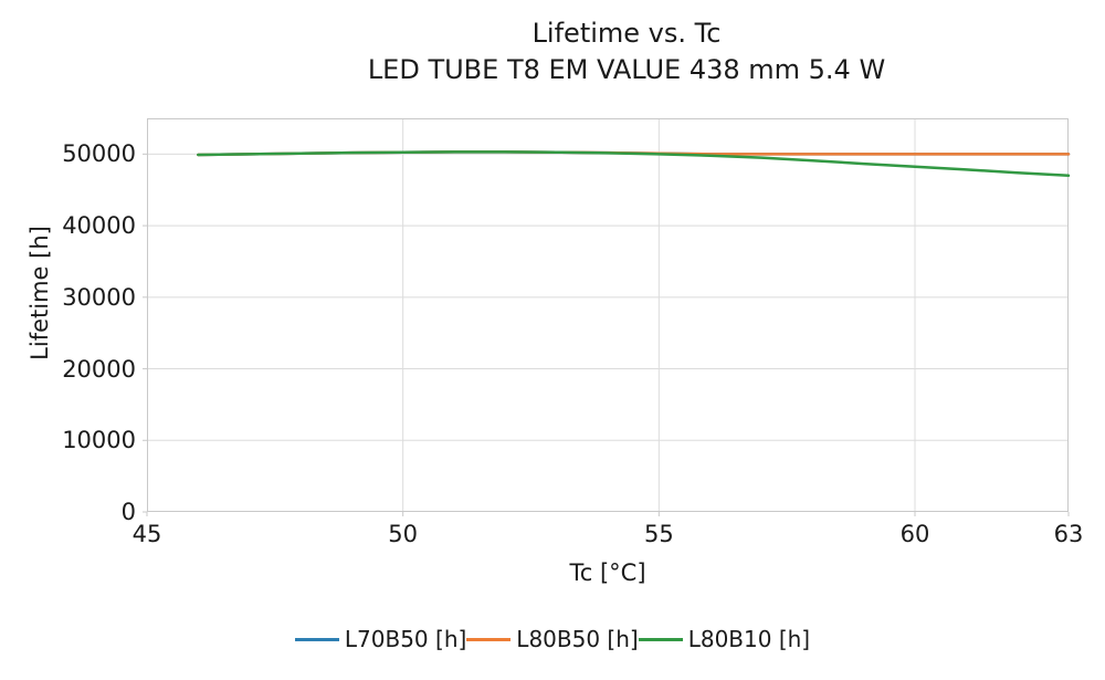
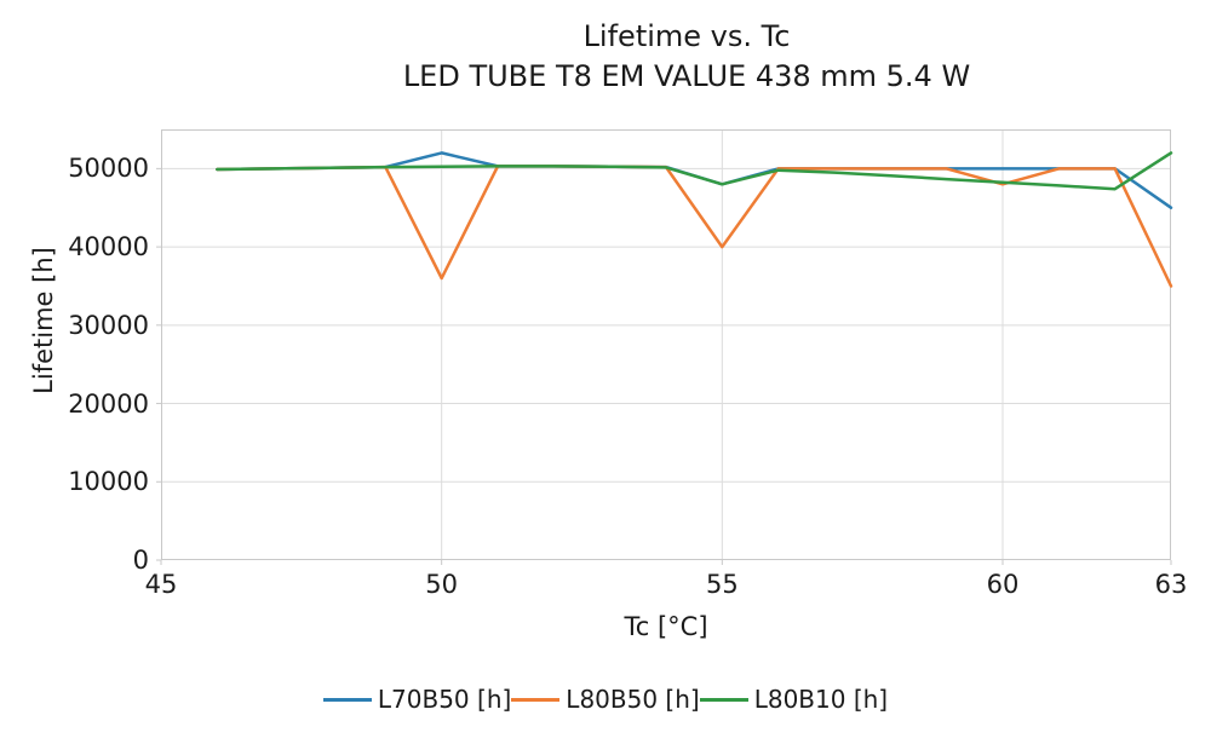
L70B50 [h]/50: 50000 -> 52000
L80B50 [h]/50: 50000 -> 36000
L70B50 [h]/55: 50000 -> 48000
L80B50 [h]/55: 50000 -> 40000
L80B10 [h]/55: 50000 -> 48000
L80B50 [h]/60: 50000 -> 48000
L70B50 [h]/63: 50000 -> 45000
L80B50 [h]/63: 50000 -> 35000
L80B10 [h]/63: 47000 -> 52000
